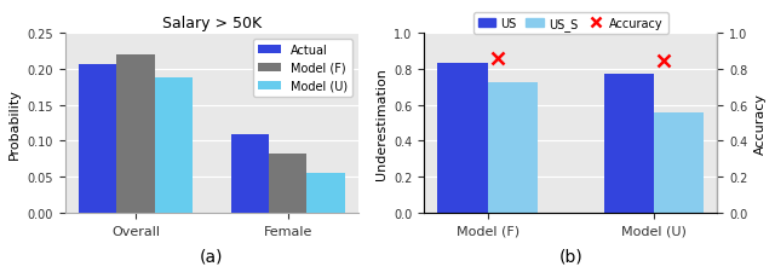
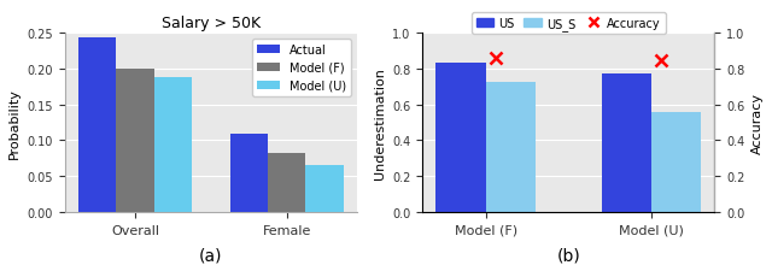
Salary > 50K/Actual/Overall: 0.206 -> 0.243
Salary > 50K/Model (F)/Overall: 0.220 -> 0.200
Salary > 50K/Model (U)/Female: 0.056 -> 0.065
